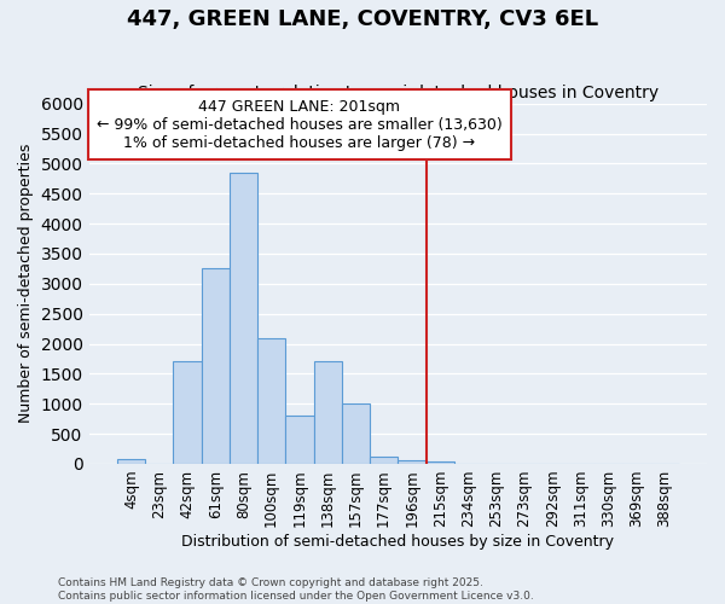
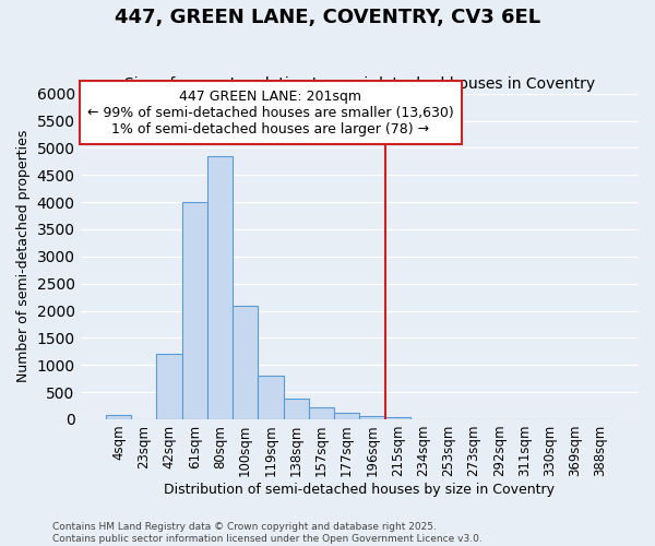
42sqm: 1700 -> 1200
61sqm: 3250 -> 4000
138sqm: 1700 -> 380
157sqm: 1000 -> 220
